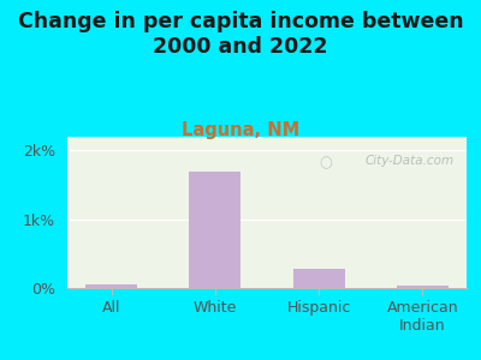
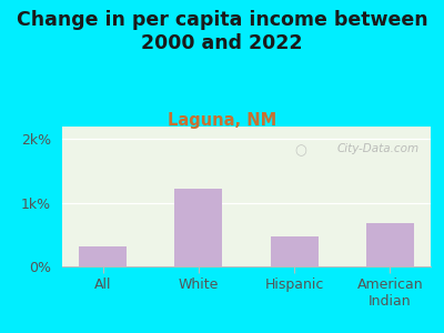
All: 0.05k% -> 0.32k%
White: 1.70k% -> 1.22k%
Hispanic: 0.28k% -> 0.48k%
American Indian: 0.04k% -> 0.68k%
